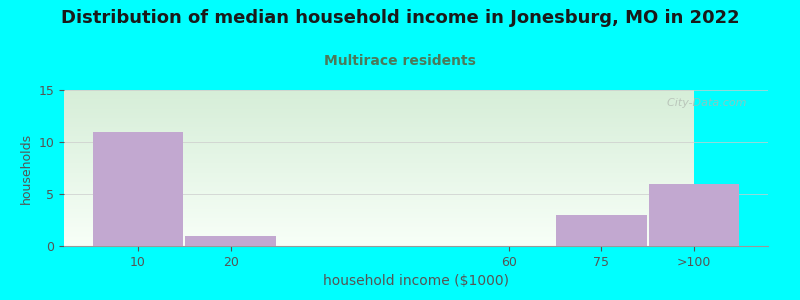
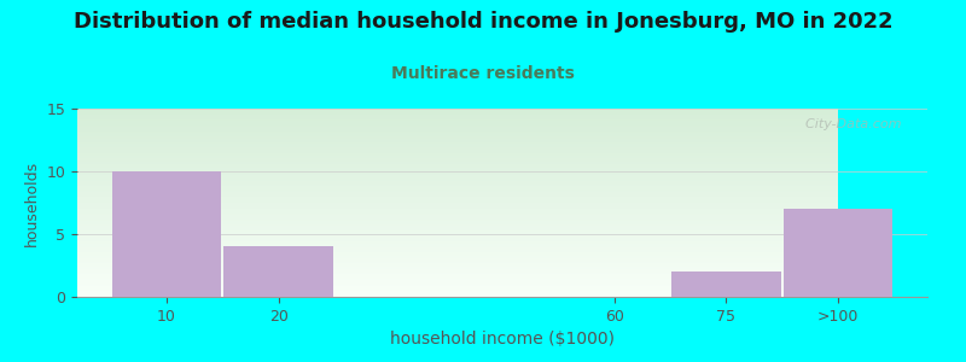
10: 11 -> 10
20: 1 -> 4
75: 3 -> 2
>100: 6 -> 7
